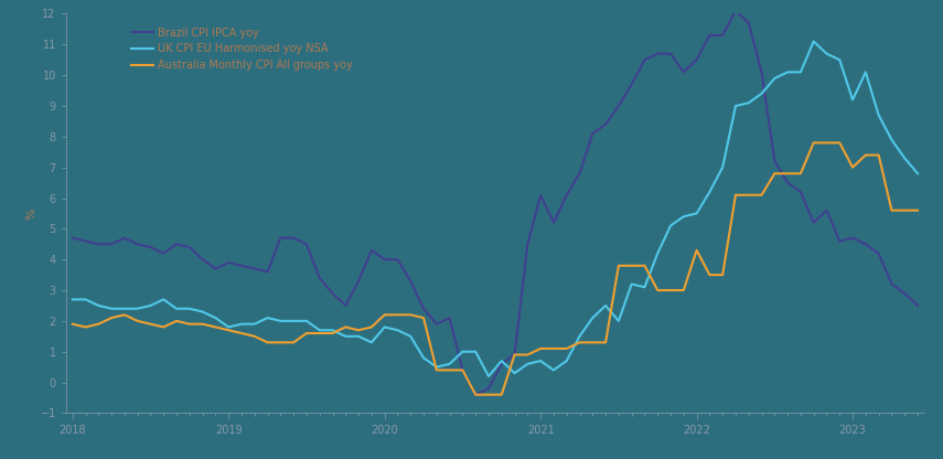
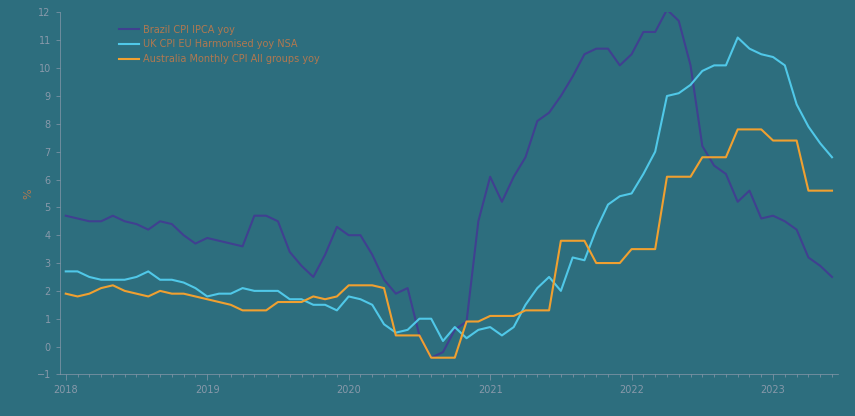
Australia Monthly CPI All groups yoy/2022: 4.3 -> 3.5
UK CPI EU Harmonised yoy NSA/2023: 9.2 -> 10.4
Australia Monthly CPI All groups yoy/2023: 7.0 -> 7.4
